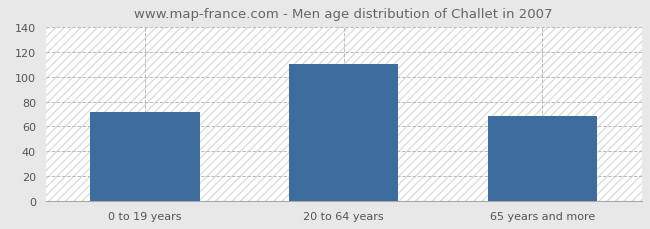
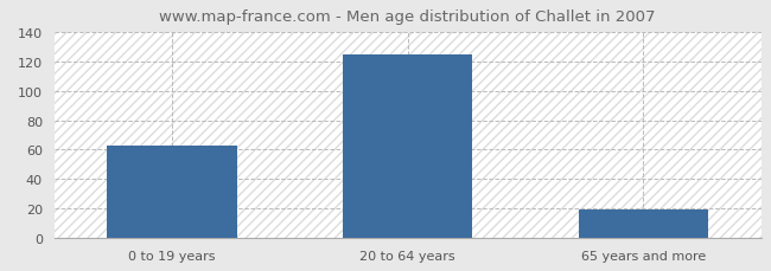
0 to 19 years: 72 -> 63
20 to 64 years: 110 -> 125
65 years and more: 68 -> 19
